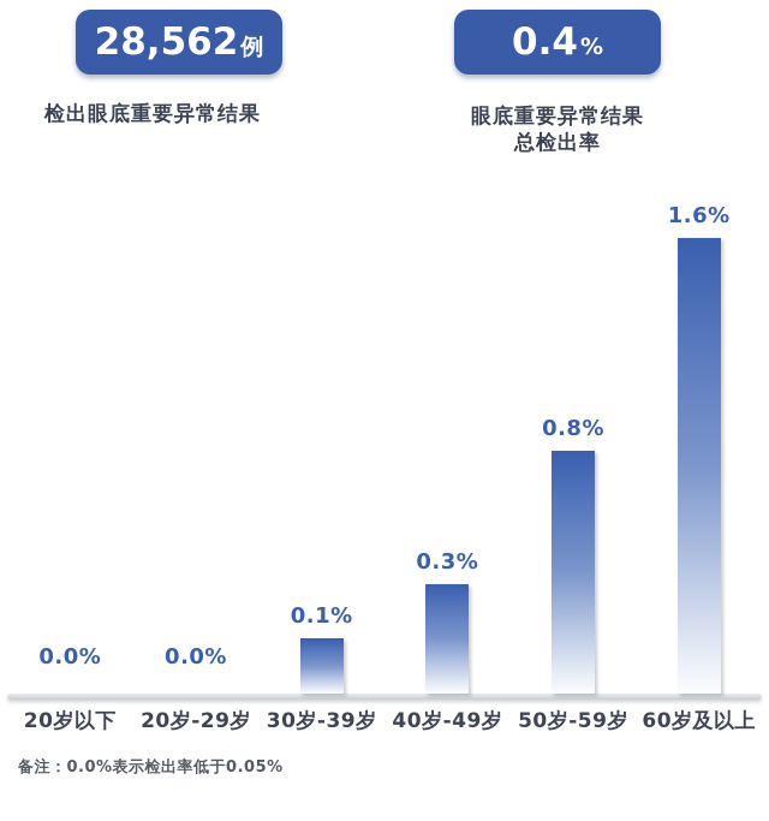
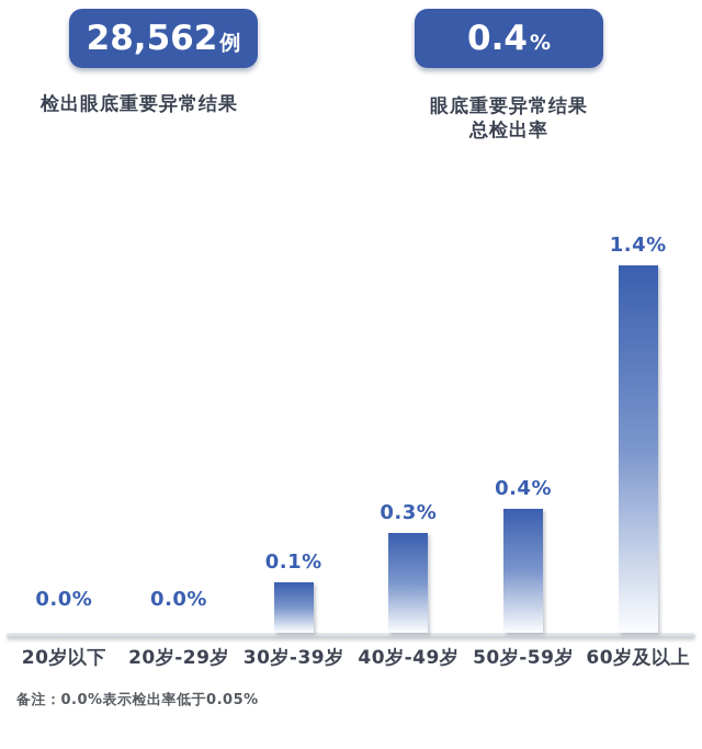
50岁-59岁: 0.8% -> 0.4%
60岁及以上: 1.6% -> 1.4%
